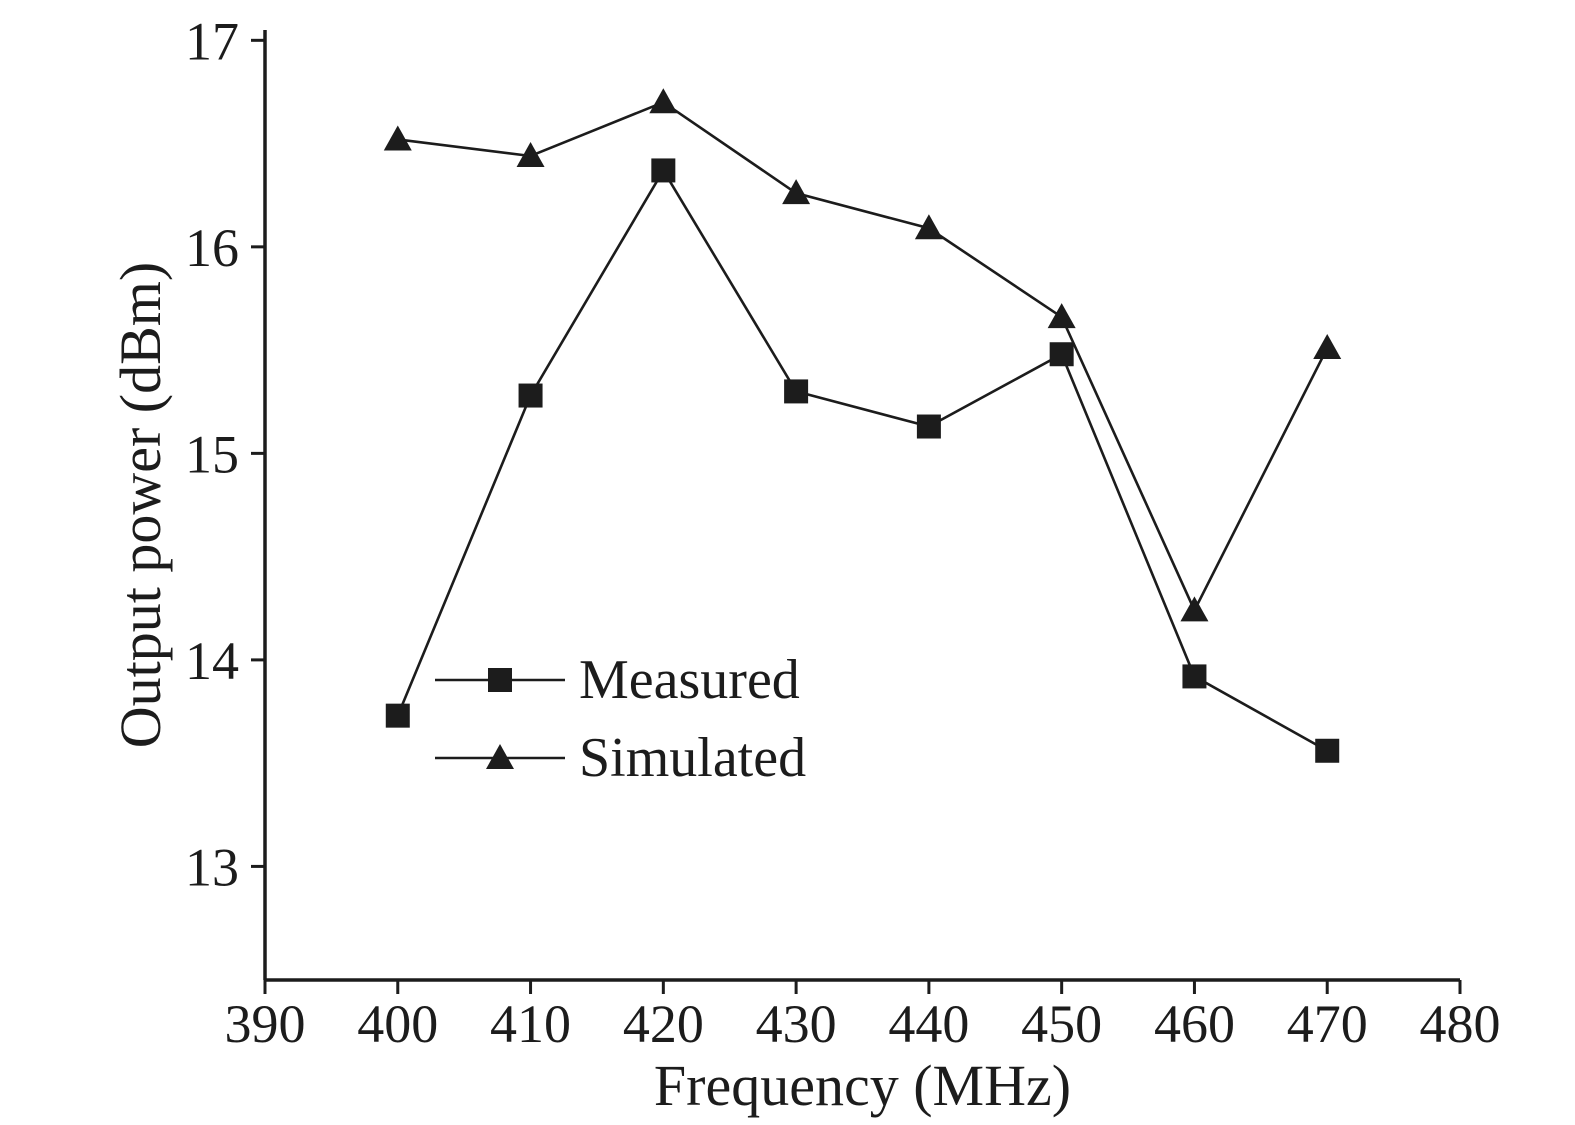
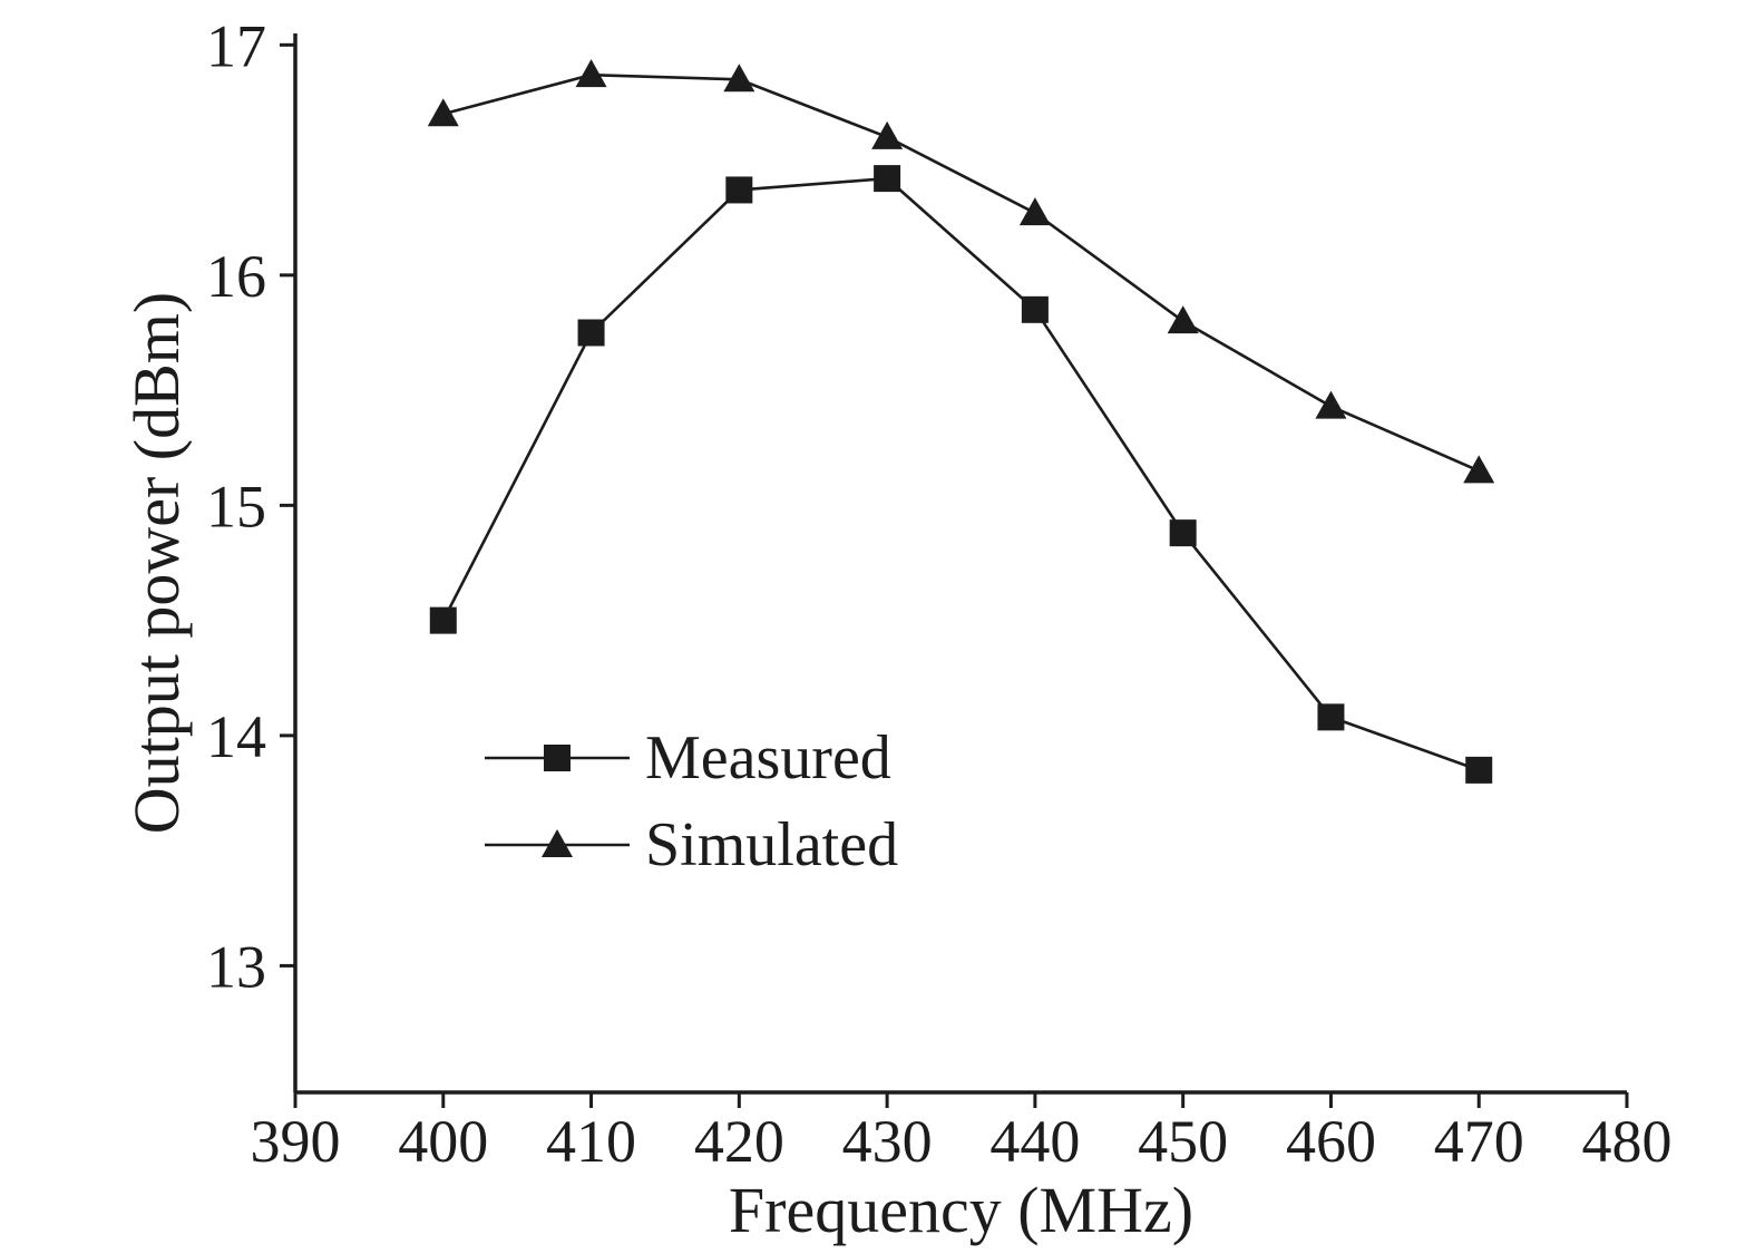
Measured/400: 13.73 -> 14.50
Simulated/400: 16.52 -> 16.70
Measured/410: 15.28 -> 15.75
Simulated/410: 16.44 -> 16.87
Simulated/420: 16.70 -> 16.85
Measured/430: 15.30 -> 16.42
Simulated/430: 16.26 -> 16.60
Measured/440: 15.13 -> 15.85
Simulated/440: 16.09 -> 16.27
Measured/450: 15.48 -> 14.88
Simulated/450: 15.66 -> 15.80
Measured/460: 13.92 -> 14.08
Simulated/460: 14.24 -> 15.43
Measured/470: 13.56 -> 13.85
Simulated/470: 15.51 -> 15.15
